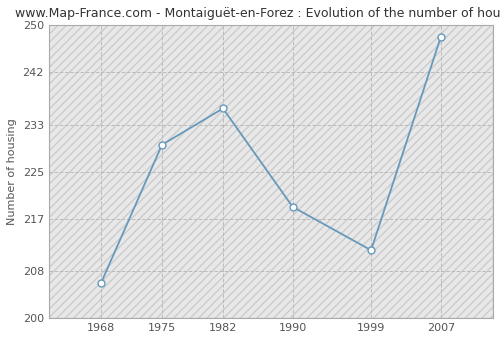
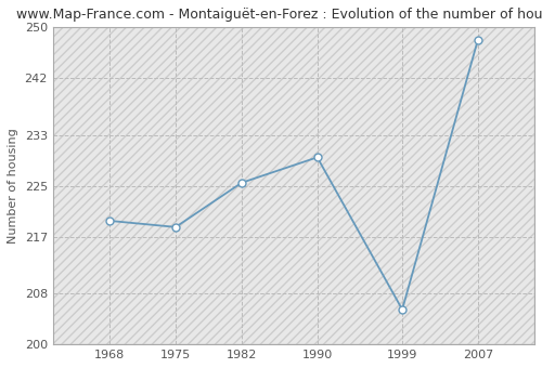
1968: 206.0 -> 219.5
1975: 229.6 -> 218.5
1982: 235.8 -> 225.5
1990: 219.0 -> 229.5
1999: 211.6 -> 205.5
